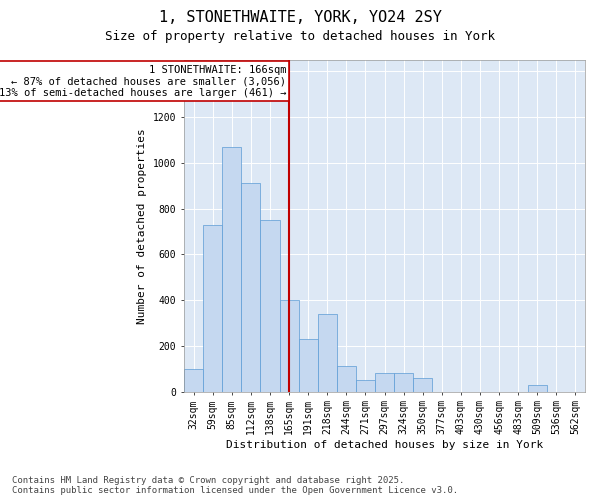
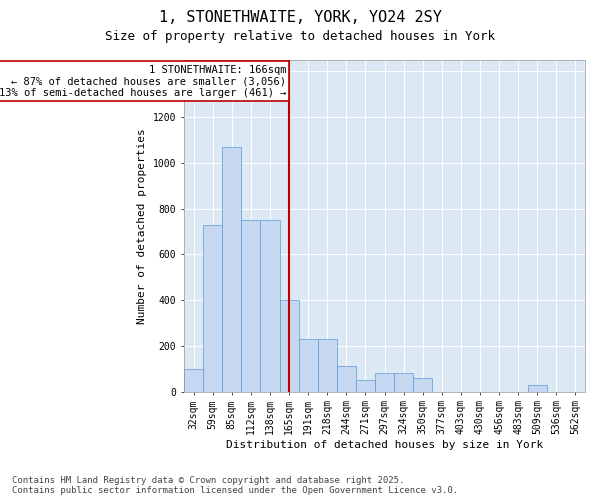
112sqm: 910 -> 750
218sqm: 340 -> 230
